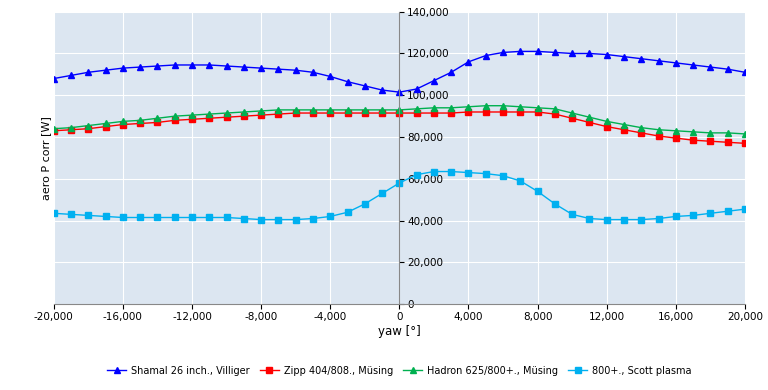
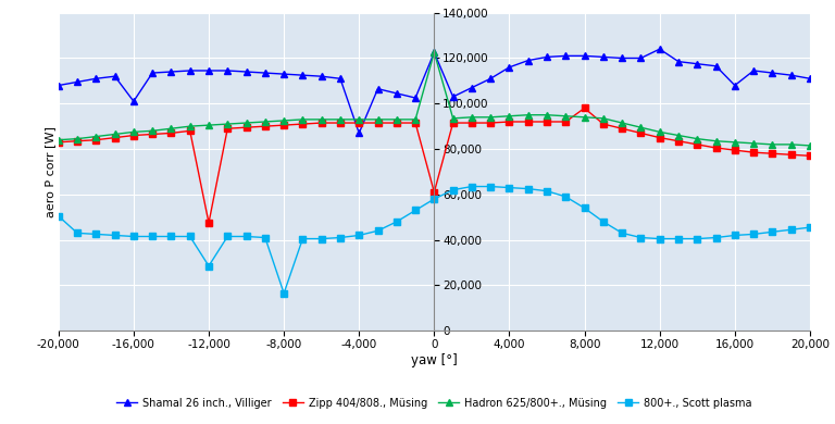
800+., Scott plasma/-20,000: 43,500 -> 50,500
Shamal 26 inch., Villiger/-16,000: 113,000 -> 101,000
Zipp 404/808., Müsing/-12,000: 88,500 -> 47,500
800+., Scott plasma/-12,000: 41,500 -> 28,500
800+., Scott plasma/-8,000: 40,500 -> 16,500
Shamal 26 inch., Villiger/-4,000: 109,000 -> 87,000
Shamal 26 inch., Villiger/0: 101,500 -> 122,500
Zipp 404/808., Müsing/0: 91,500 -> 61,000
Hadron 625/800+., Müsing/0: 93,000 -> 122,500
Zipp 404/808., Müsing/8,000: 92,000 -> 98,000
Shamal 26 inch., Villiger/12,000: 119,500 -> 124,000
Shamal 26 inch., Villiger/16,000: 115,500 -> 108,000
